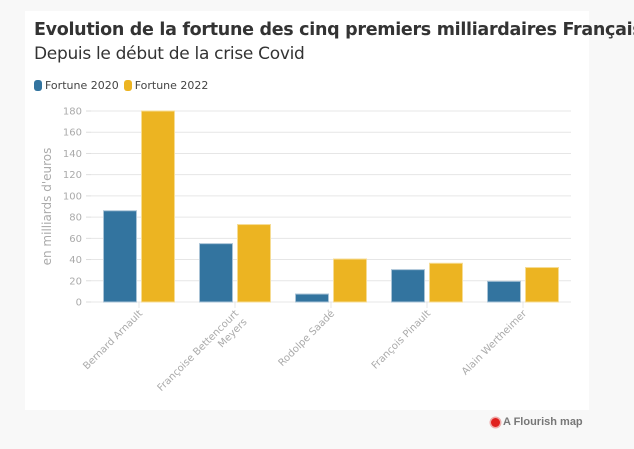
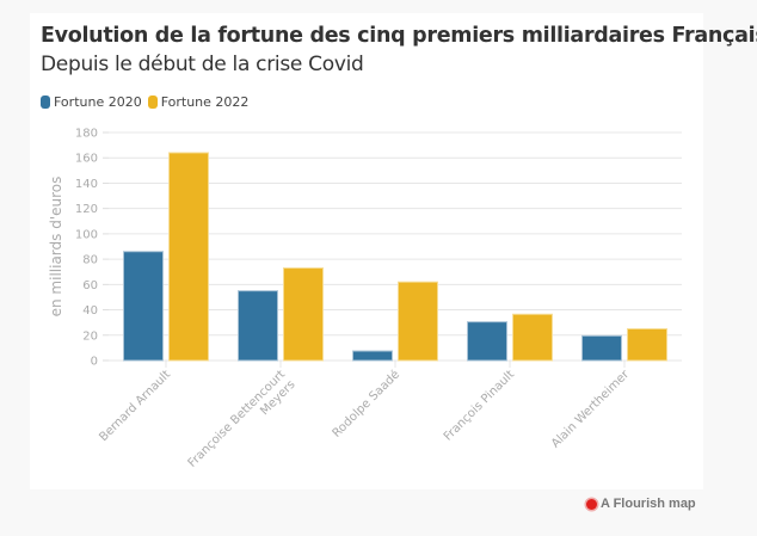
Fortune 2022/Bernard Arnault: 180 -> 164
Fortune 2022/Rodolpe Saadé: 40 -> 62
Fortune 2022/Alain Wertheimer: 32 -> 25
